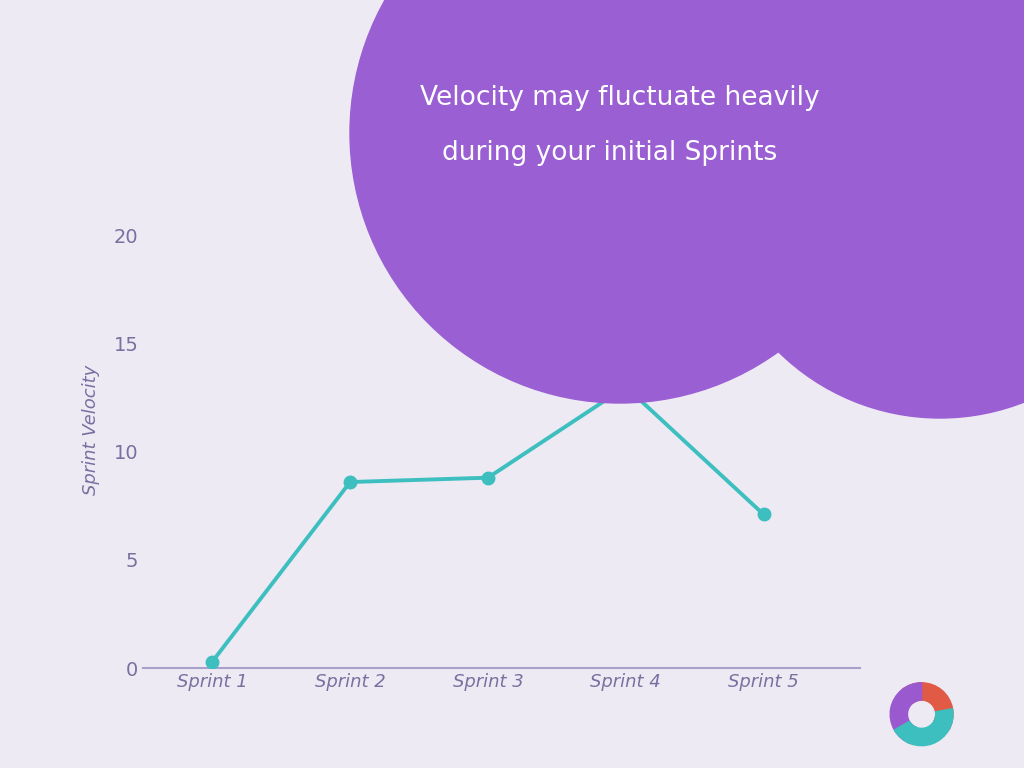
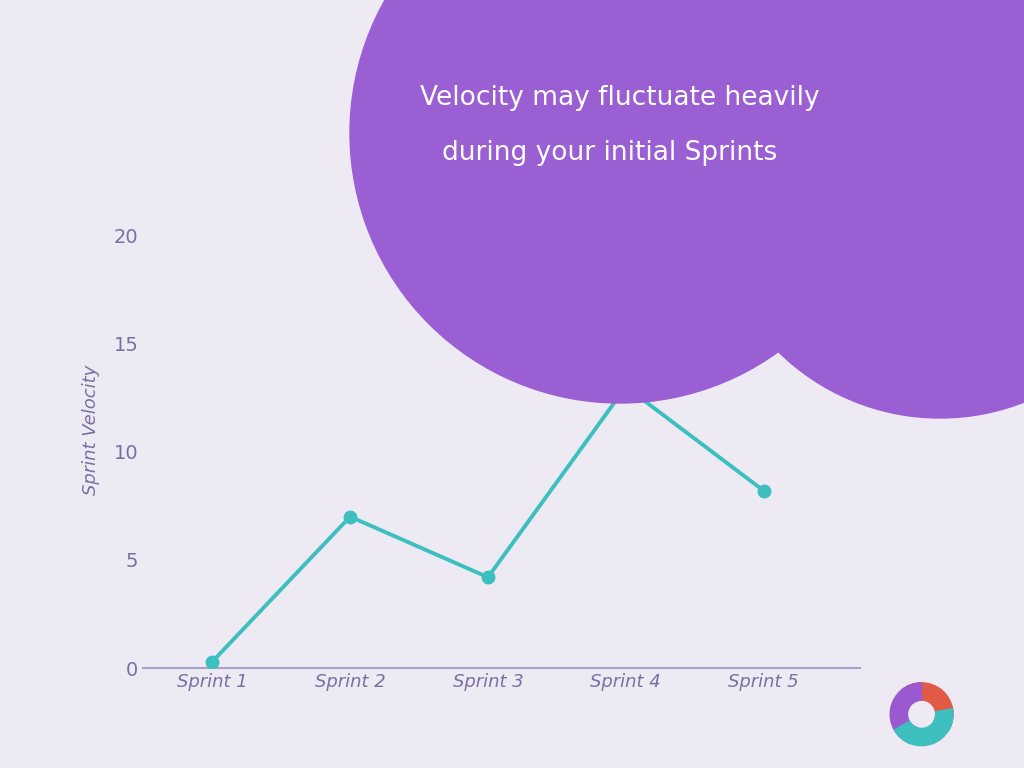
Sprint 2: 8.6 -> 7.0
Sprint 3: 8.8 -> 4.2
Sprint 5: 7.1 -> 8.2
